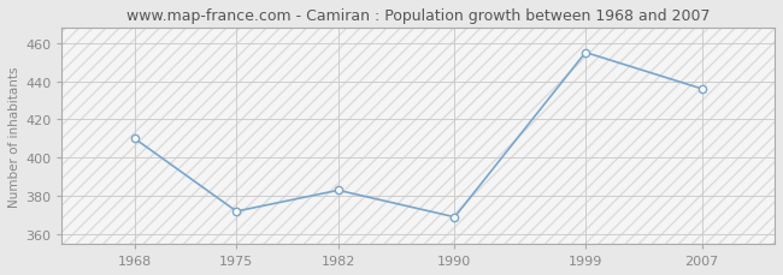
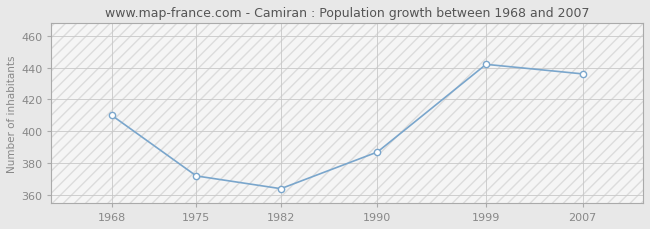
1982: 383 -> 364
1990: 369 -> 387
1999: 455 -> 442
